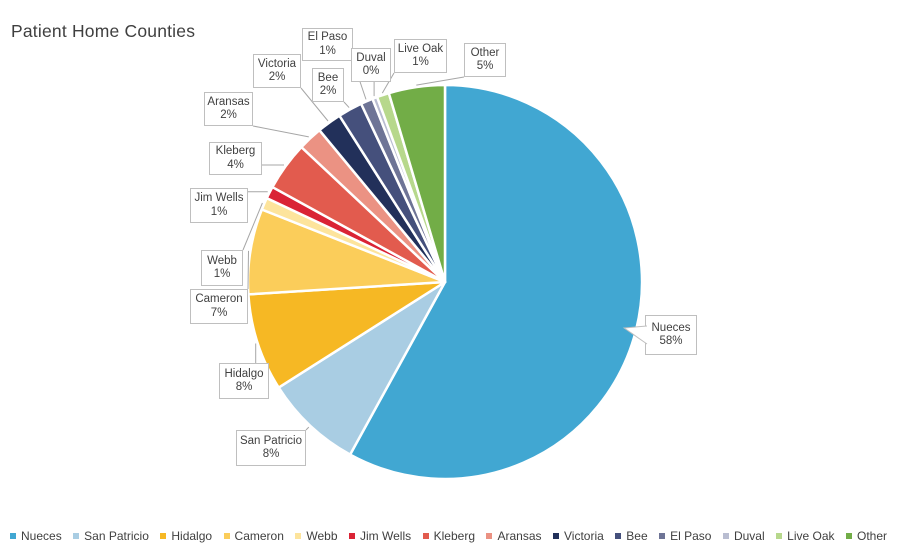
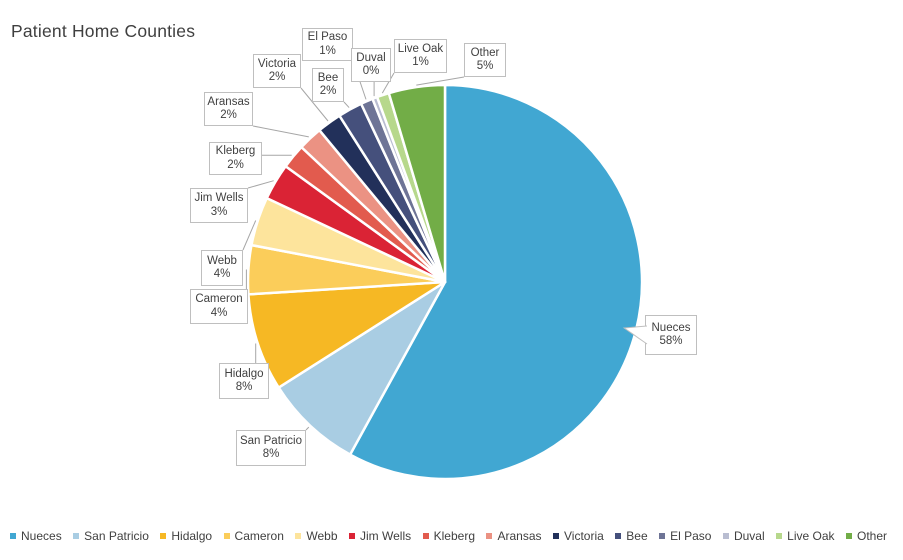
Cameron: 7% -> 4%
Webb: 1% -> 4%
Jim Wells: 1% -> 3%
Kleberg: 4% -> 2%
